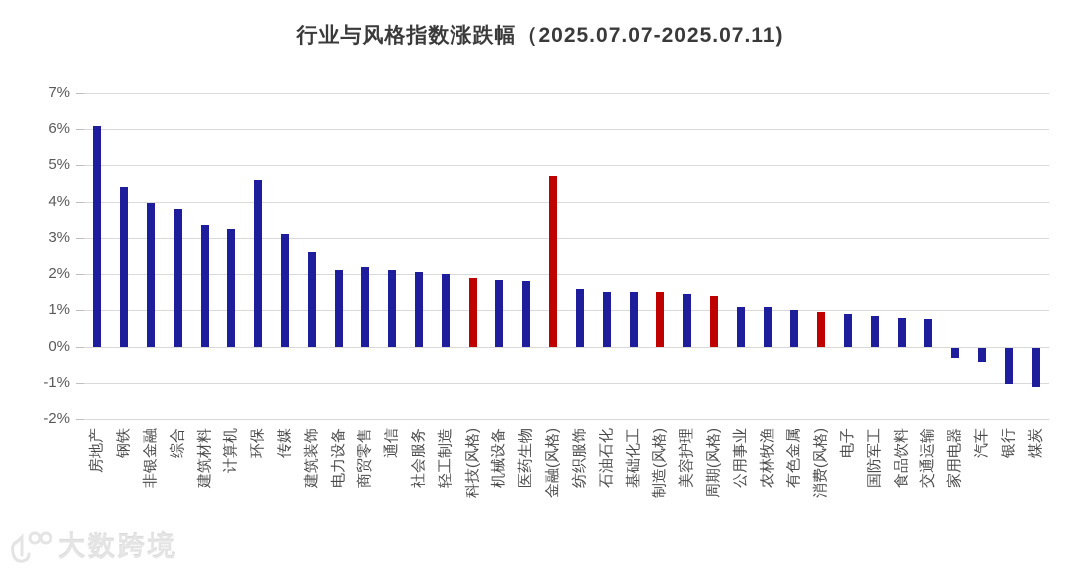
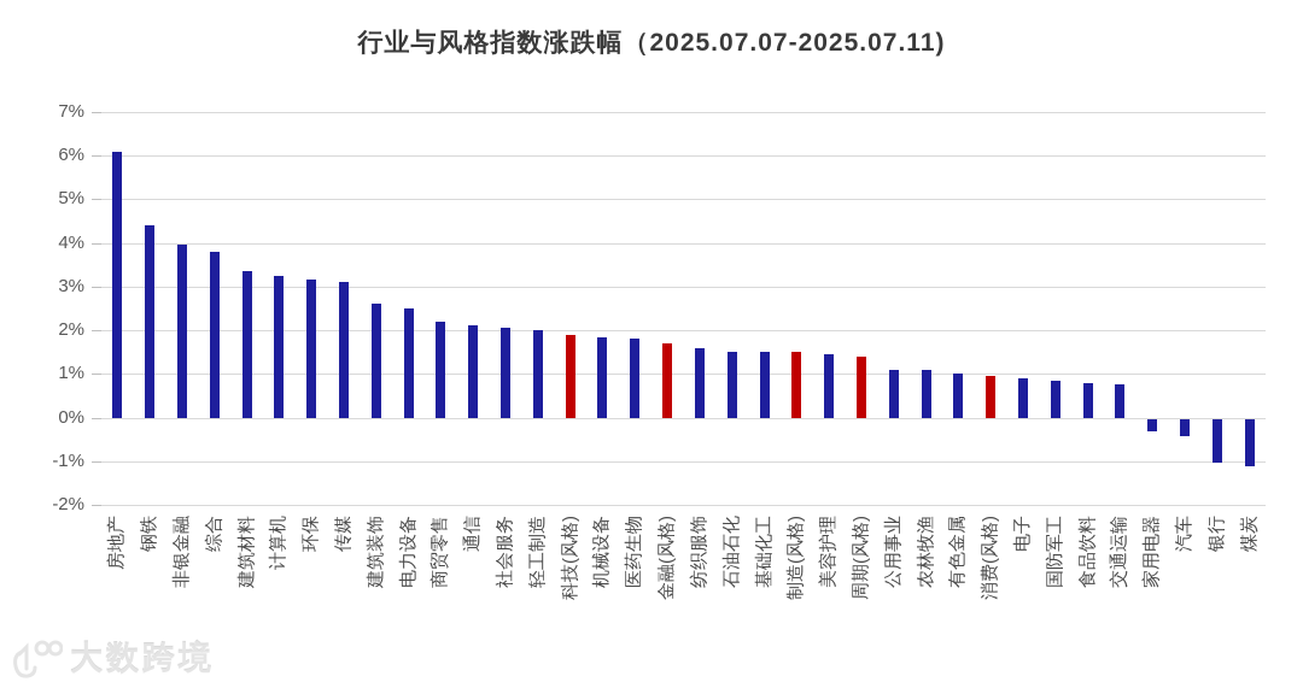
环保: 4.6% -> 3.1%
电力设备: 2.1% -> 2.5%
金融(风格): 4.7% -> 1.7%
